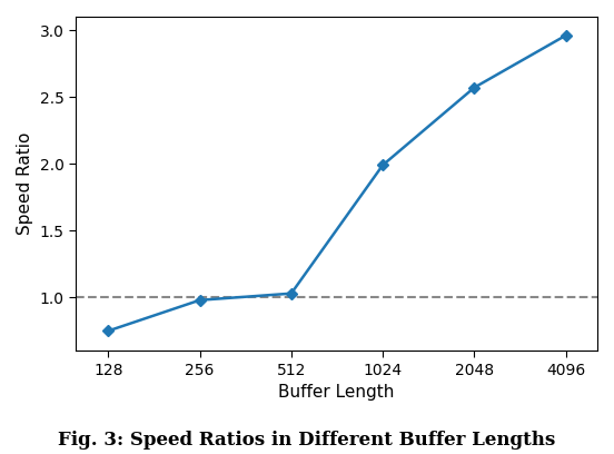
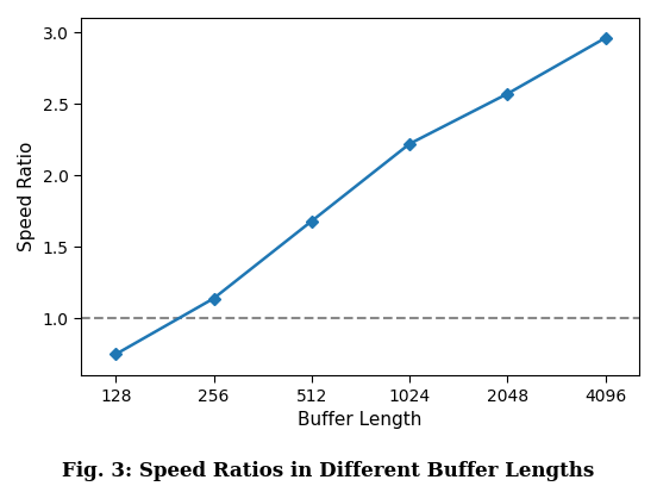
256: 0.98 -> 1.14
512: 1.03 -> 1.68
1024: 1.99 -> 2.22
